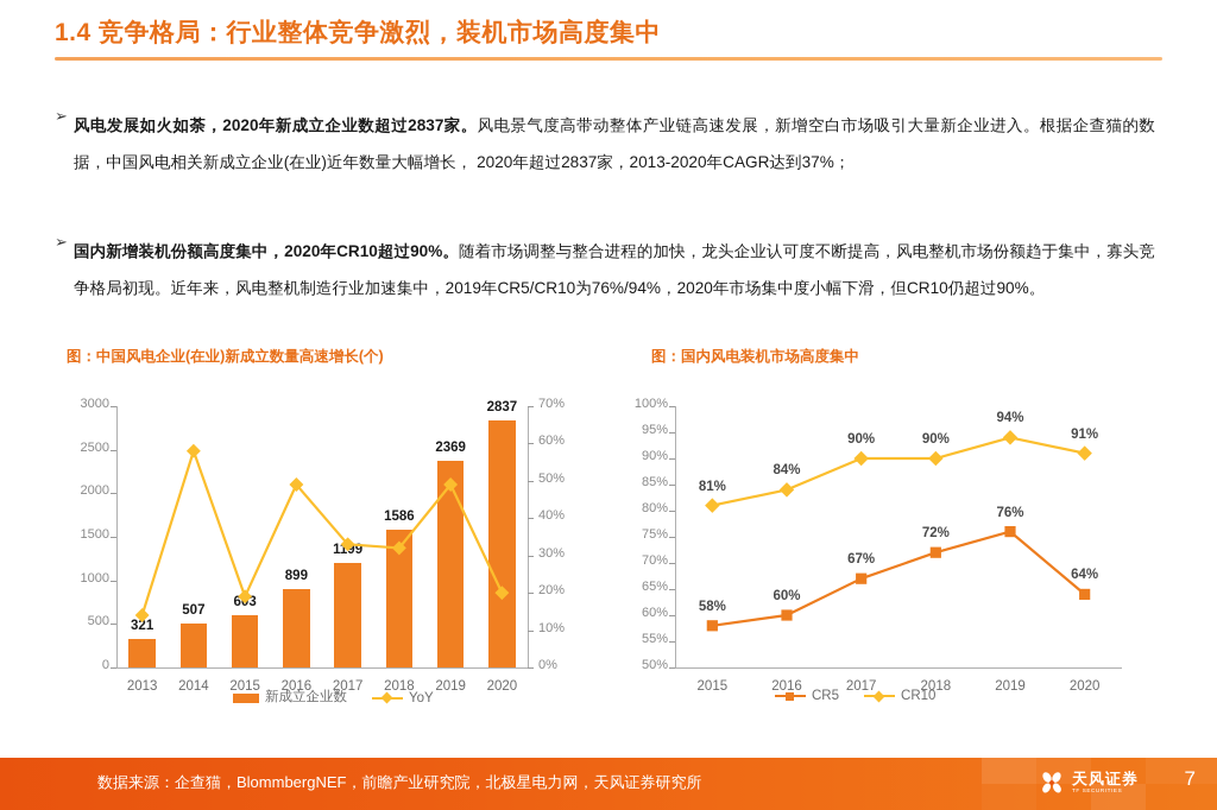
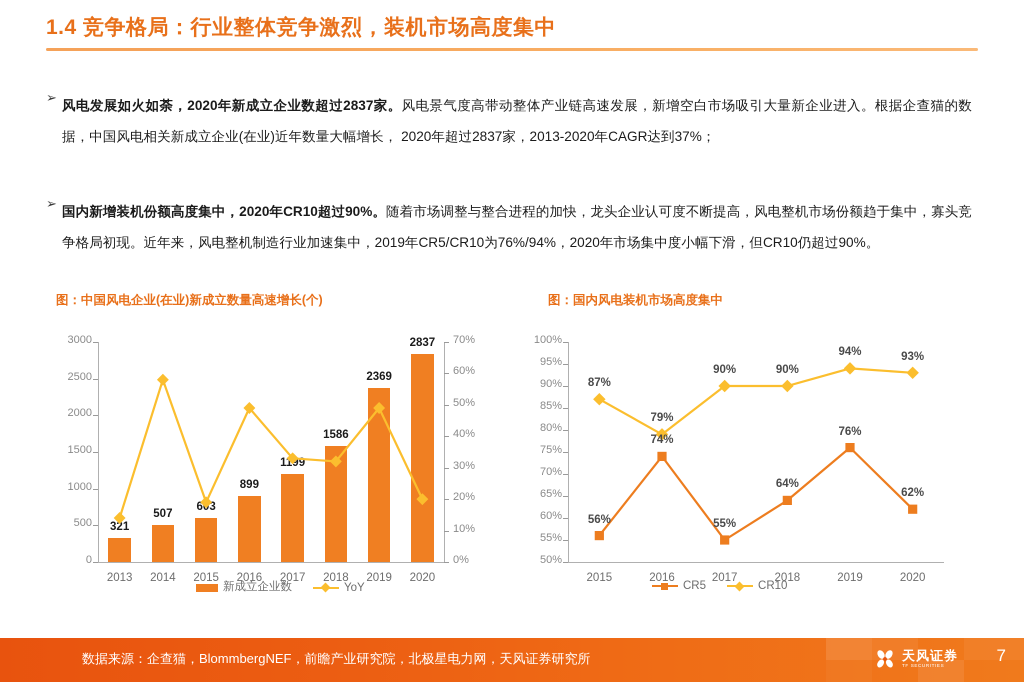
图：国内风电装机市场高度集中/CR5/2015: 58% -> 56%
图：国内风电装机市场高度集中/CR10/2015: 81% -> 87%
图：国内风电装机市场高度集中/CR5/2016: 60% -> 74%
图：国内风电装机市场高度集中/CR10/2016: 84% -> 79%
图：国内风电装机市场高度集中/CR5/2017: 67% -> 55%
图：国内风电装机市场高度集中/CR5/2018: 72% -> 64%
图：国内风电装机市场高度集中/CR5/2020: 64% -> 62%
图：国内风电装机市场高度集中/CR10/2020: 91% -> 93%
